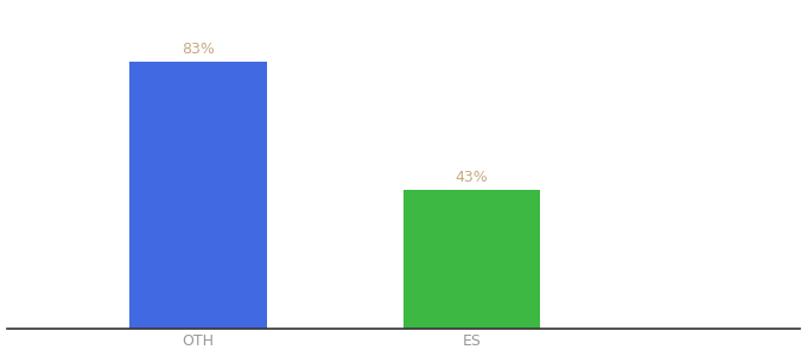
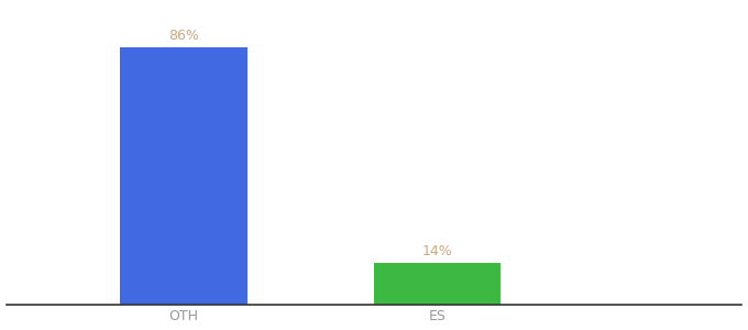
OTH: 83% -> 86%
ES: 43% -> 14%
